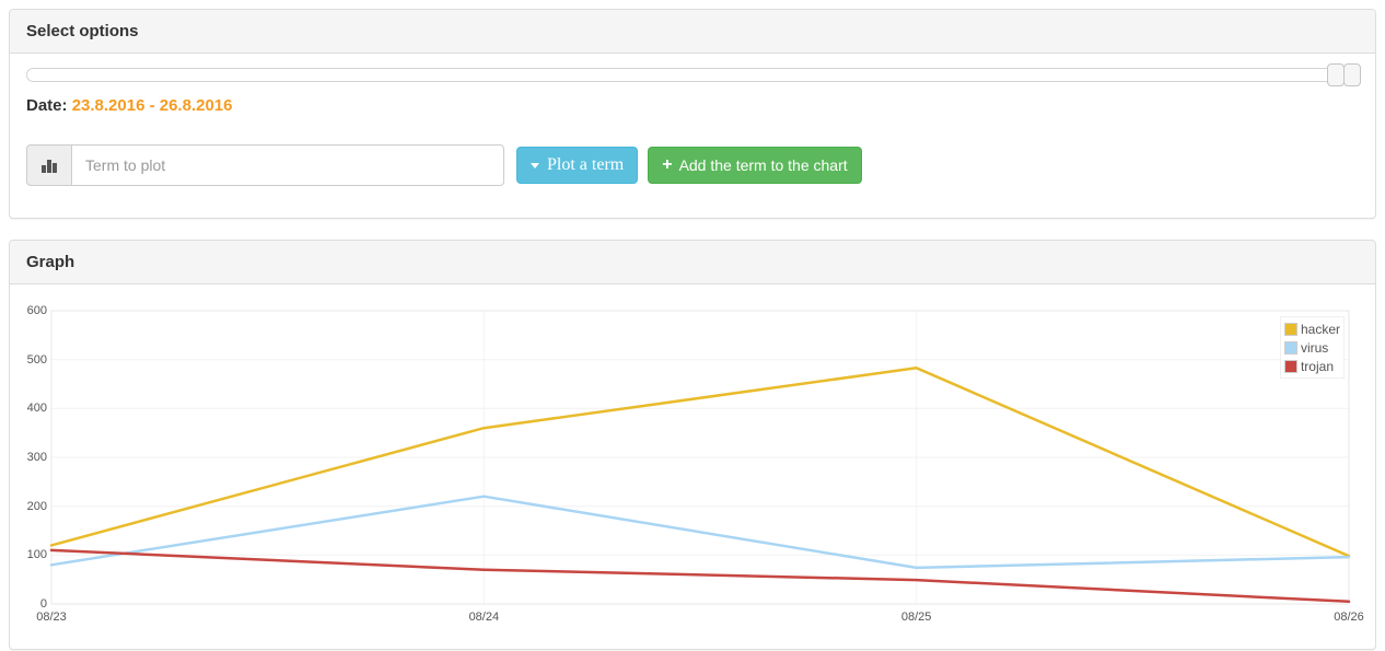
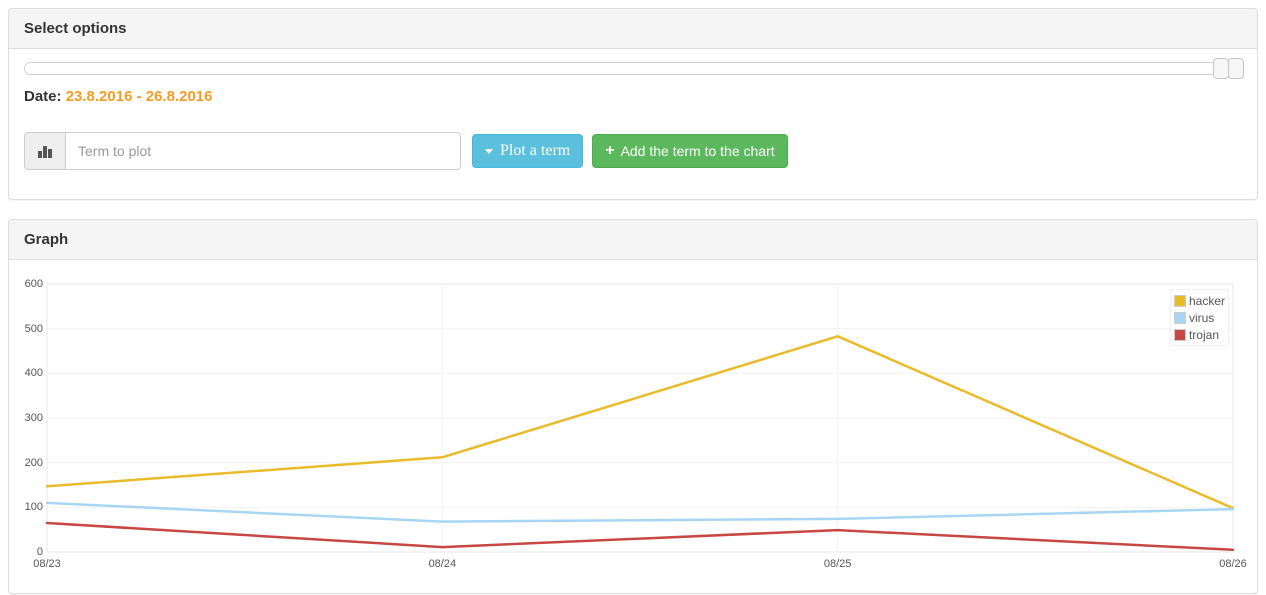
hacker/08/23: 120 -> 150
virus/08/23: 80 -> 110
trojan/08/23: 110 -> 60
hacker/08/24: 360 -> 210
virus/08/24: 220 -> 70
trojan/08/24: 70 -> 10
